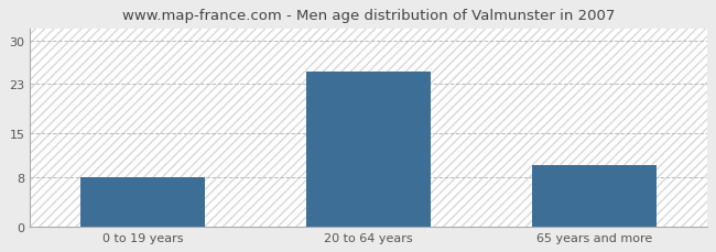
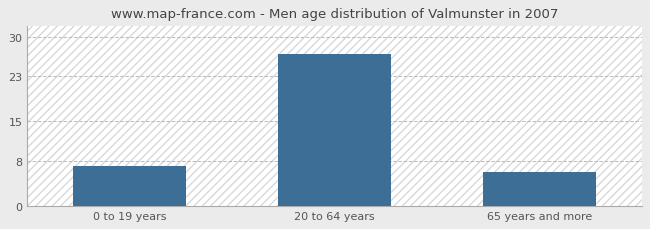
0 to 19 years: 8 -> 7
20 to 64 years: 25 -> 27
65 years and more: 10 -> 6
